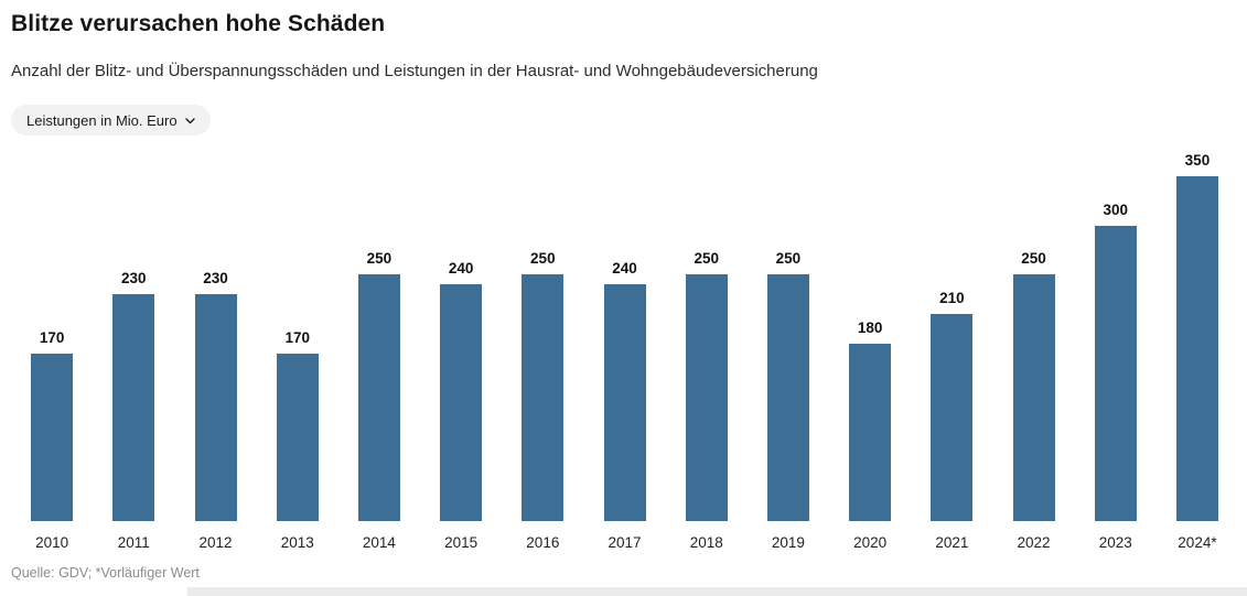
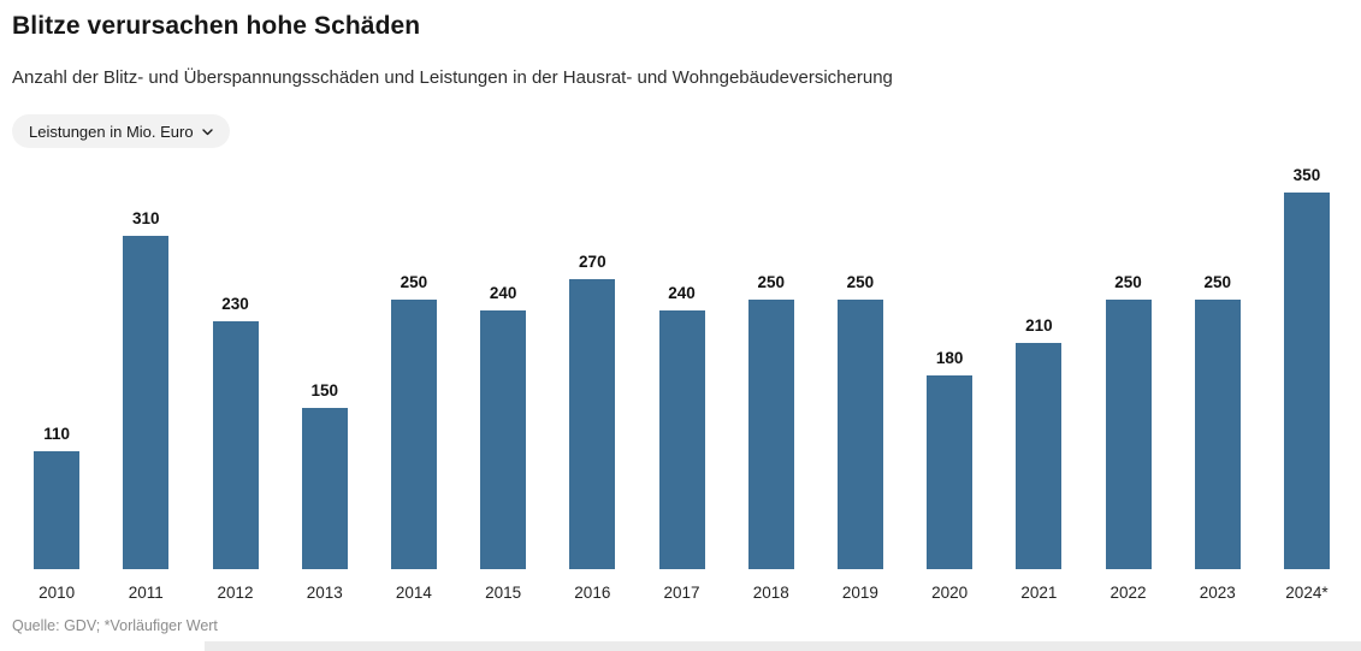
2010: 170 -> 110
2011: 230 -> 310
2013: 170 -> 150
2016: 250 -> 270
2023: 300 -> 250
